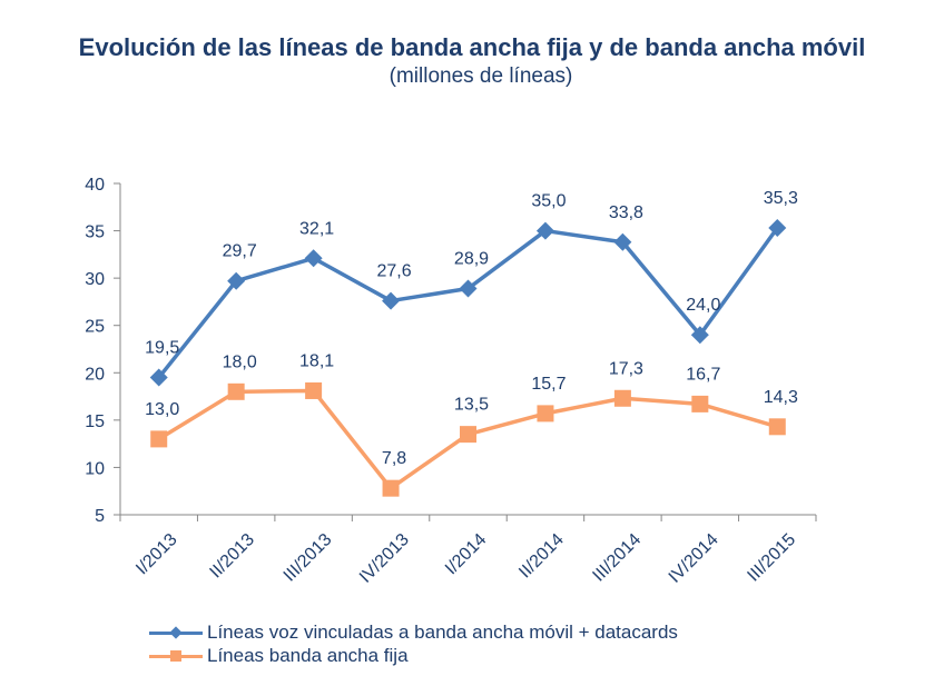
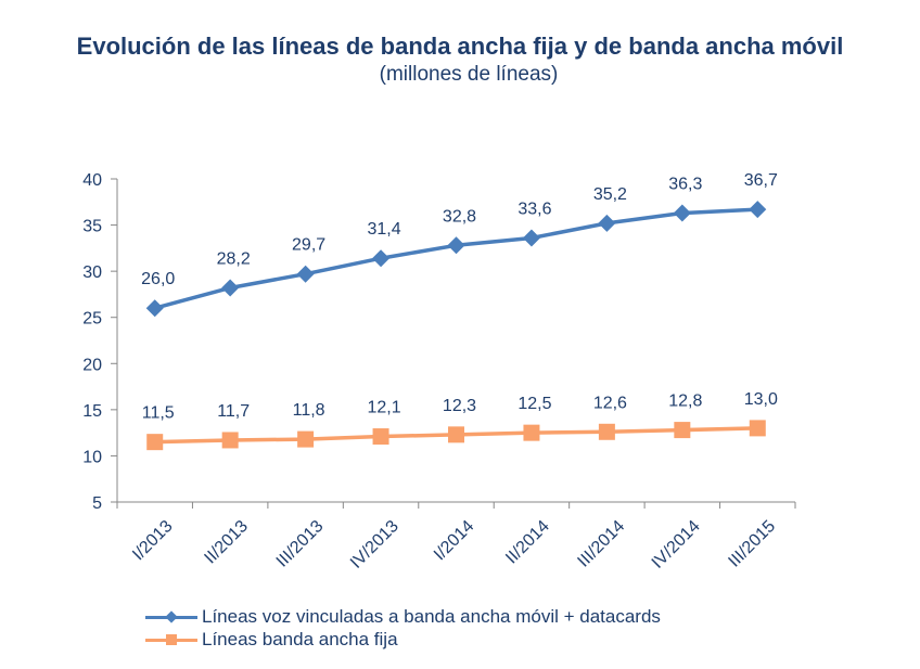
Líneas voz vinculadas a banda ancha móvil + datacards/I/2013: 19,5 -> 26,0
Líneas banda ancha fija/I/2013: 13,0 -> 11,5
Líneas voz vinculadas a banda ancha móvil + datacards/II/2013: 29,7 -> 28,2
Líneas banda ancha fija/II/2013: 18,0 -> 11,7
Líneas voz vinculadas a banda ancha móvil + datacards/III/2013: 32,1 -> 29,7
Líneas banda ancha fija/III/2013: 18,1 -> 11,8
Líneas voz vinculadas a banda ancha móvil + datacards/IV/2013: 27,6 -> 31,4
Líneas banda ancha fija/IV/2013: 7,8 -> 12,1
Líneas voz vinculadas a banda ancha móvil + datacards/I/2014: 28,9 -> 32,8
Líneas banda ancha fija/I/2014: 13,5 -> 12,3
Líneas voz vinculadas a banda ancha móvil + datacards/II/2014: 35,0 -> 33,6
Líneas banda ancha fija/II/2014: 15,7 -> 12,5
Líneas voz vinculadas a banda ancha móvil + datacards/III/2014: 33,8 -> 35,2
Líneas banda ancha fija/III/2014: 17,3 -> 12,6
Líneas voz vinculadas a banda ancha móvil + datacards/IV/2014: 24,0 -> 36,3
Líneas banda ancha fija/IV/2014: 16,7 -> 12,8
Líneas voz vinculadas a banda ancha móvil + datacards/III/2015: 35,3 -> 36,7
Líneas banda ancha fija/III/2015: 14,3 -> 13,0
